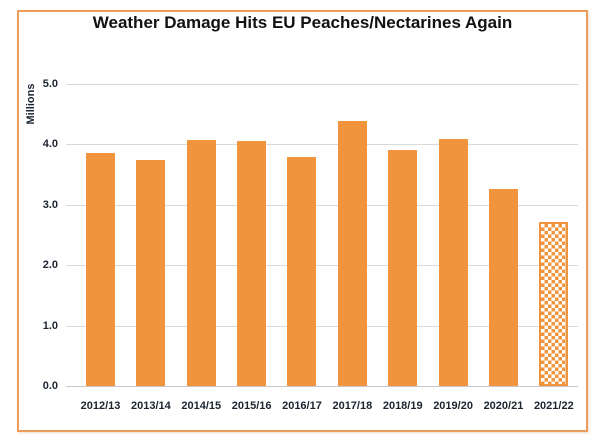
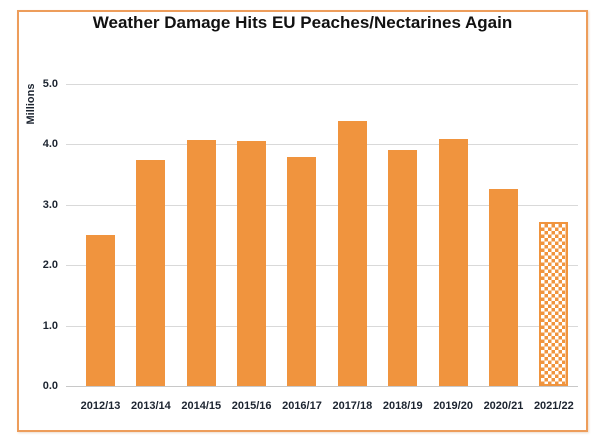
2012/13: 3.9 -> 2.5
